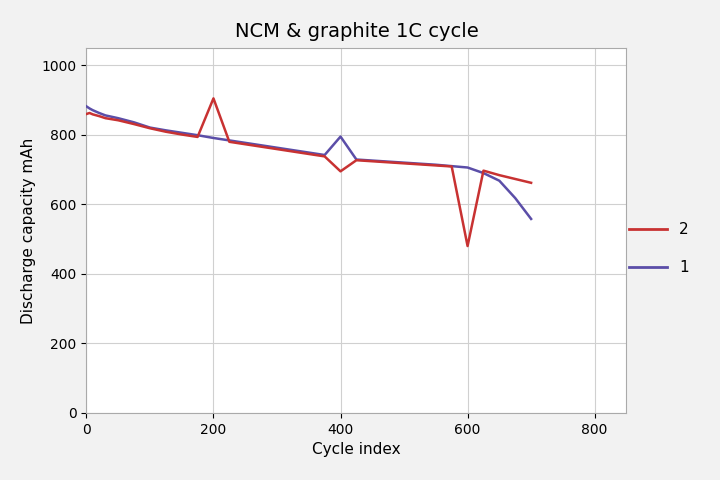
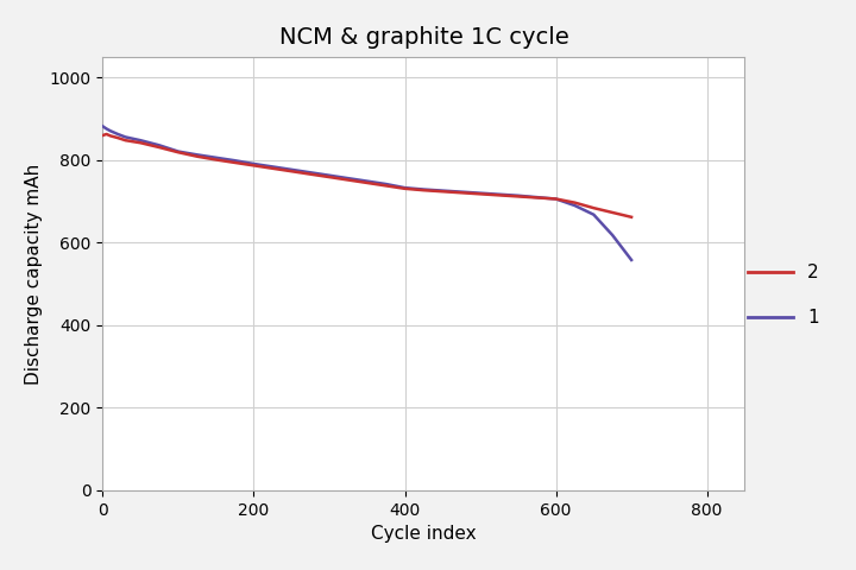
2/200: 905 -> 787
1/400: 795 -> 733
2/400: 695 -> 731
2/600: 480 -> 706
